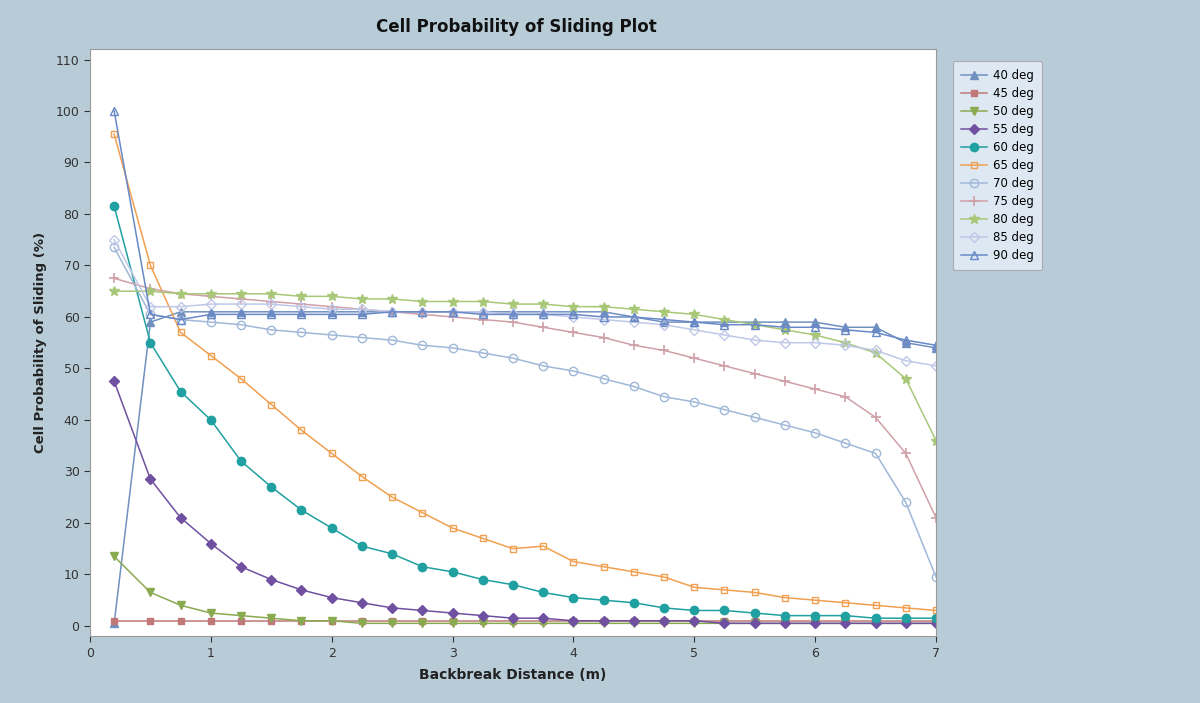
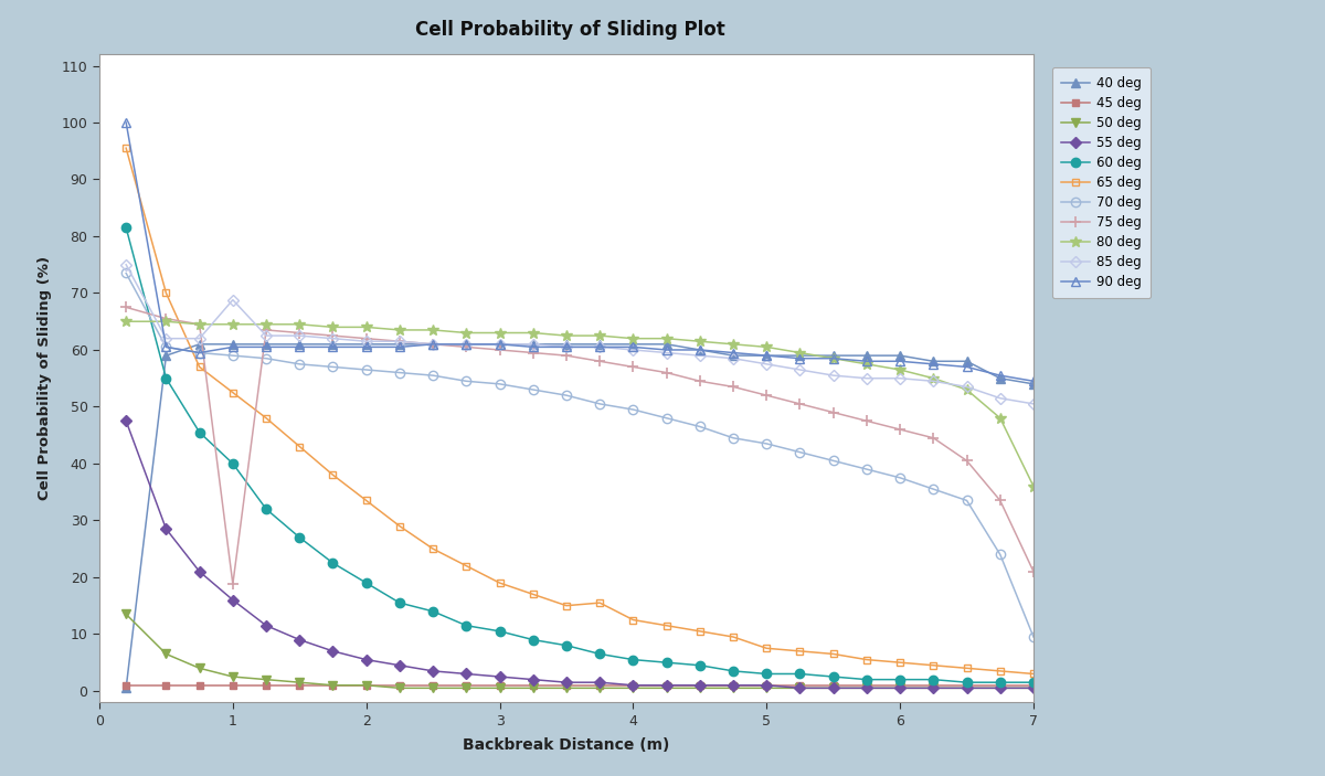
75 deg/1: 64.0 -> 18.8
85 deg/1: 62.5 -> 68.8
